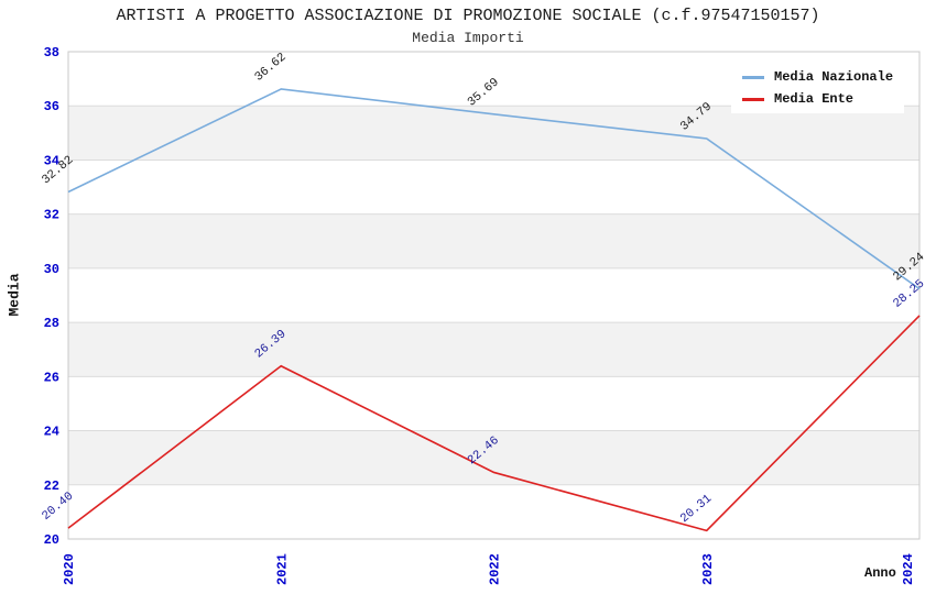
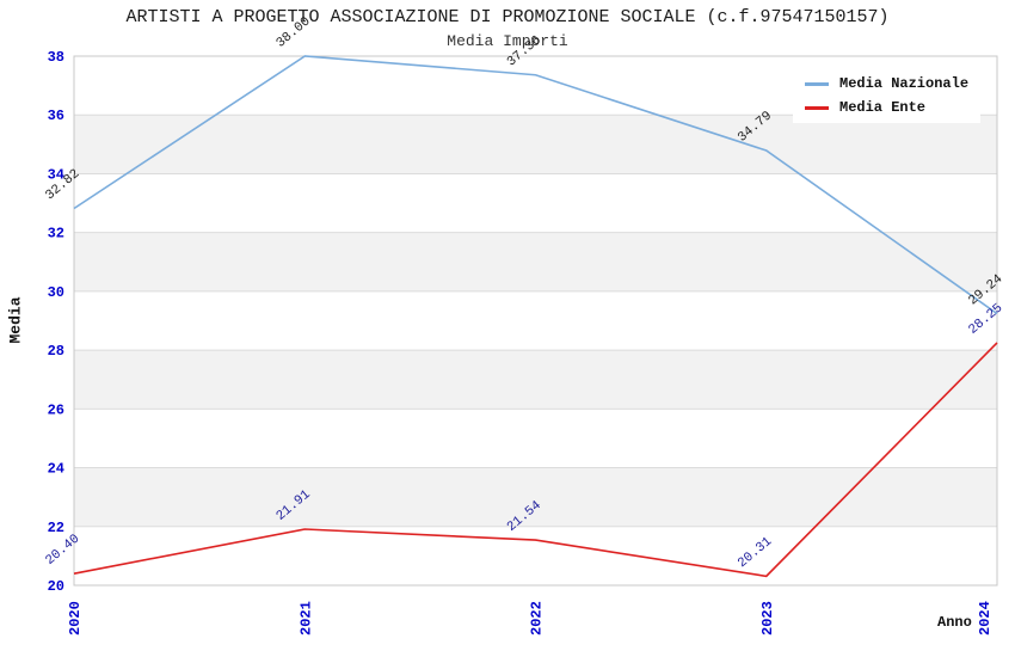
Media Nazionale/2021: 36.62 -> 38.00
Media Ente/2021: 26.39 -> 21.91
Media Nazionale/2022: 35.69 -> 37.36
Media Ente/2022: 22.46 -> 21.54
